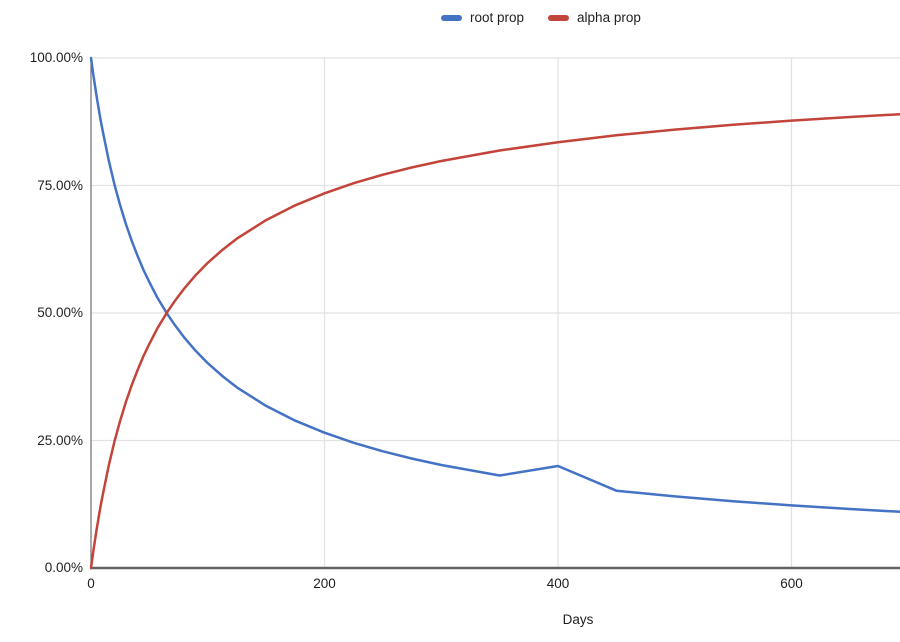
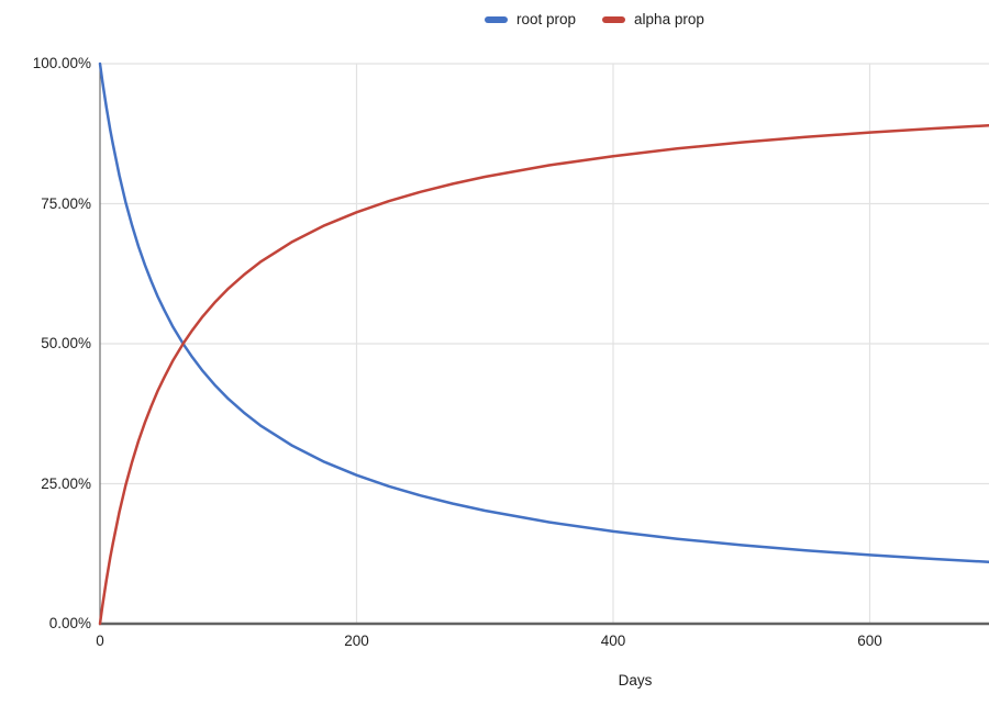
root prop/400: 20% -> 16%
